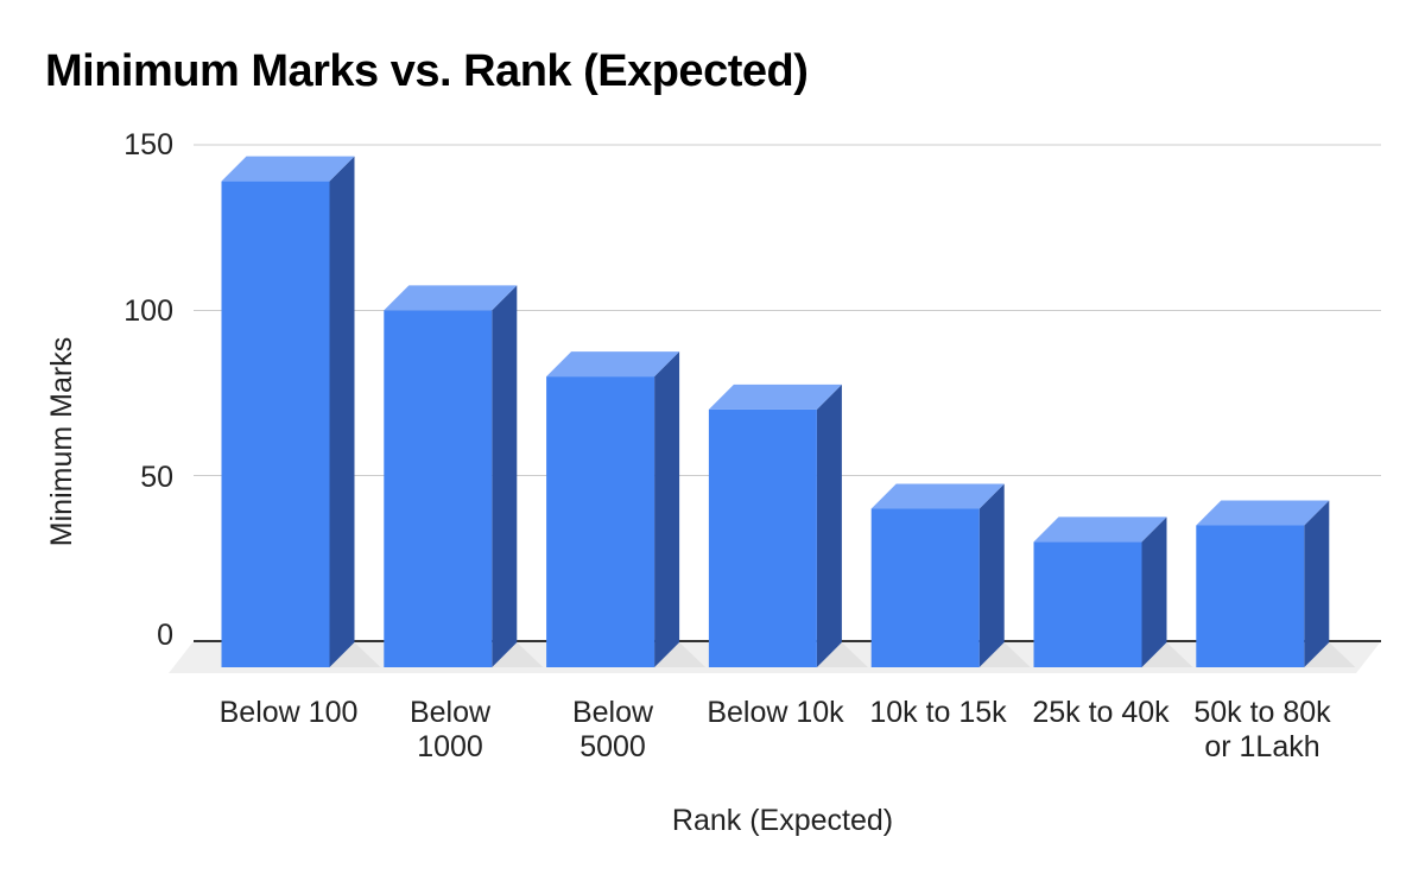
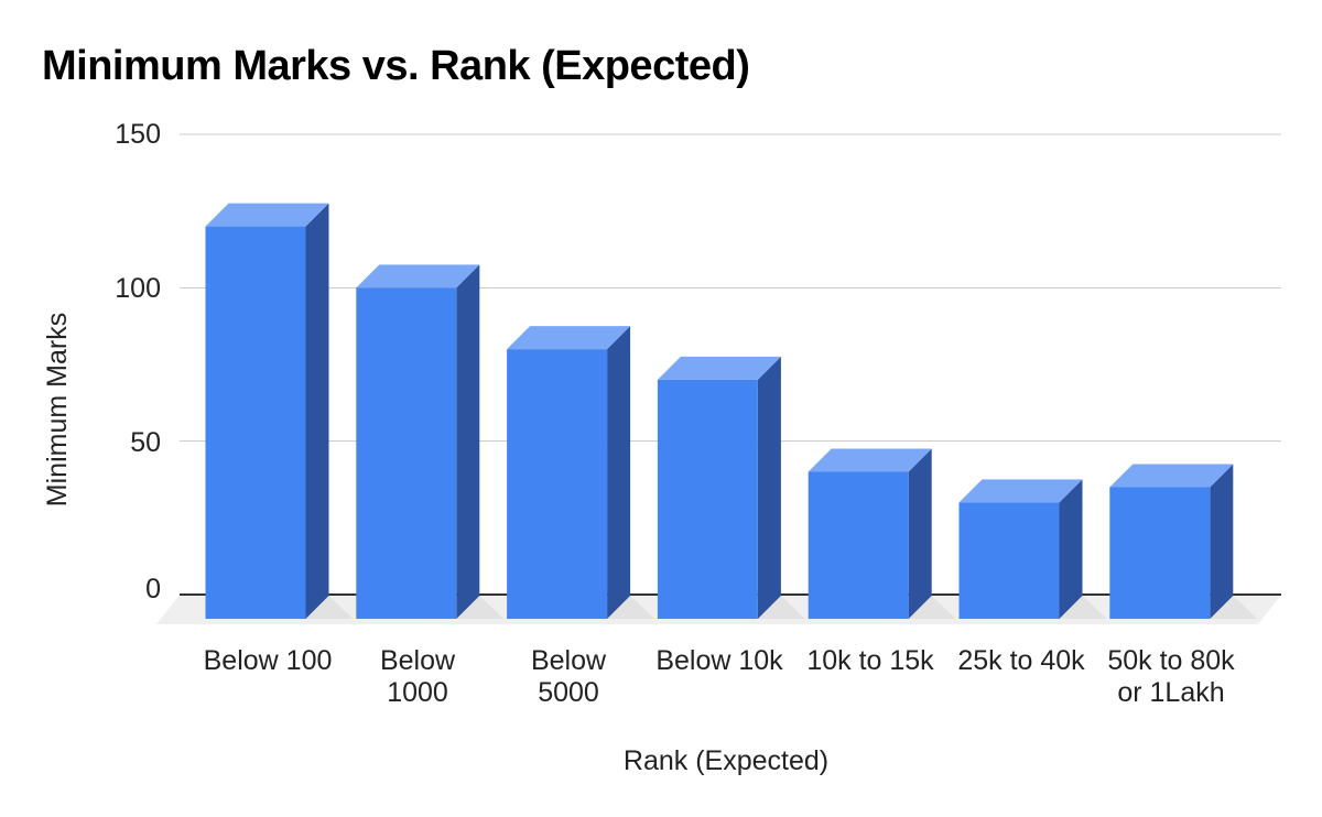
Below 100: 139 -> 120
